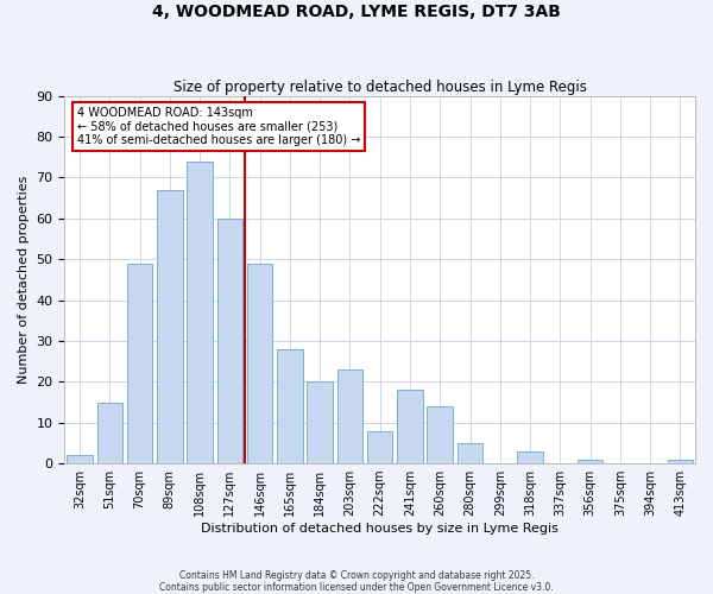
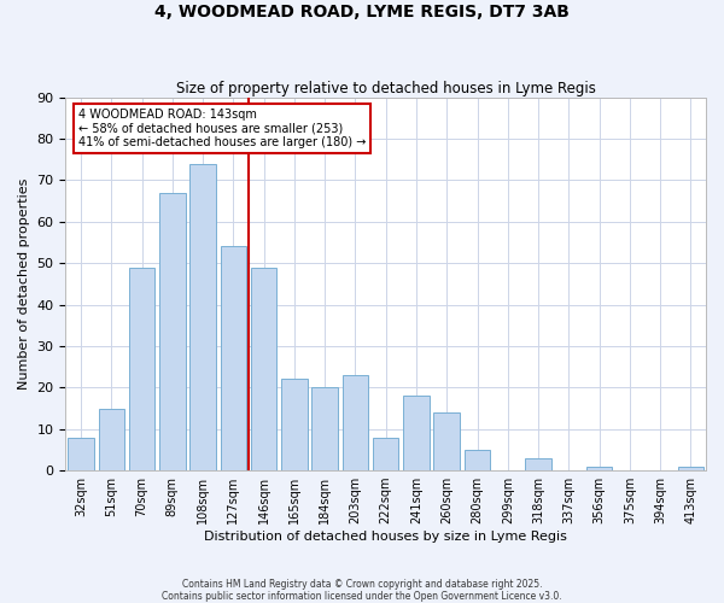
32sqm: 2 -> 8
127sqm: 60 -> 54
165sqm: 28 -> 22
